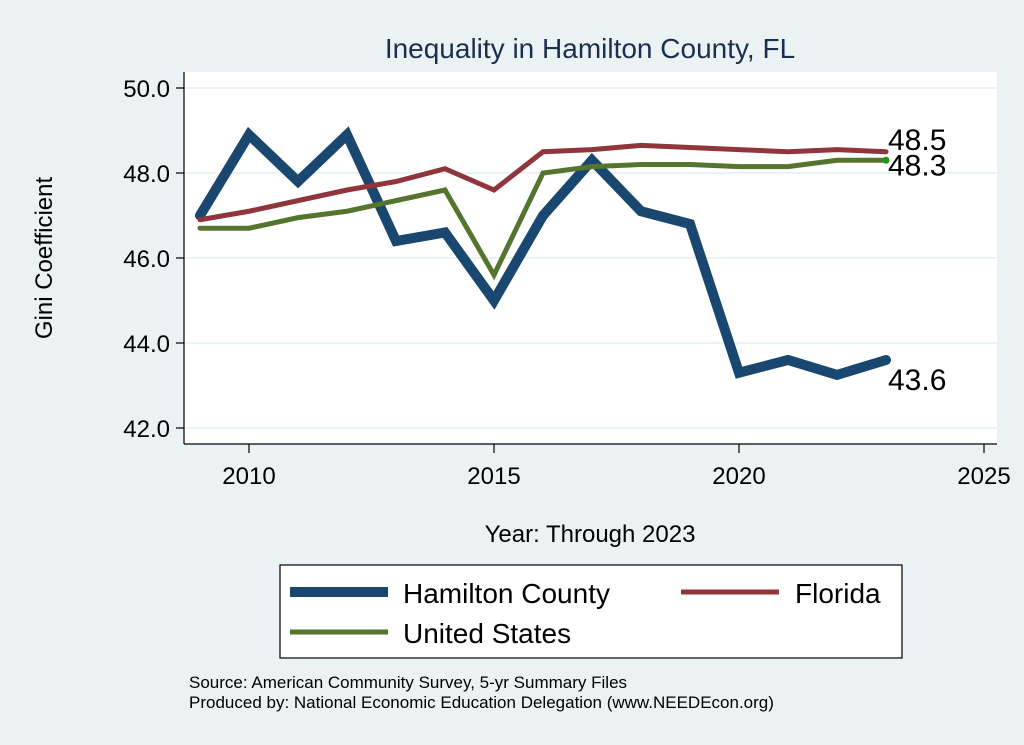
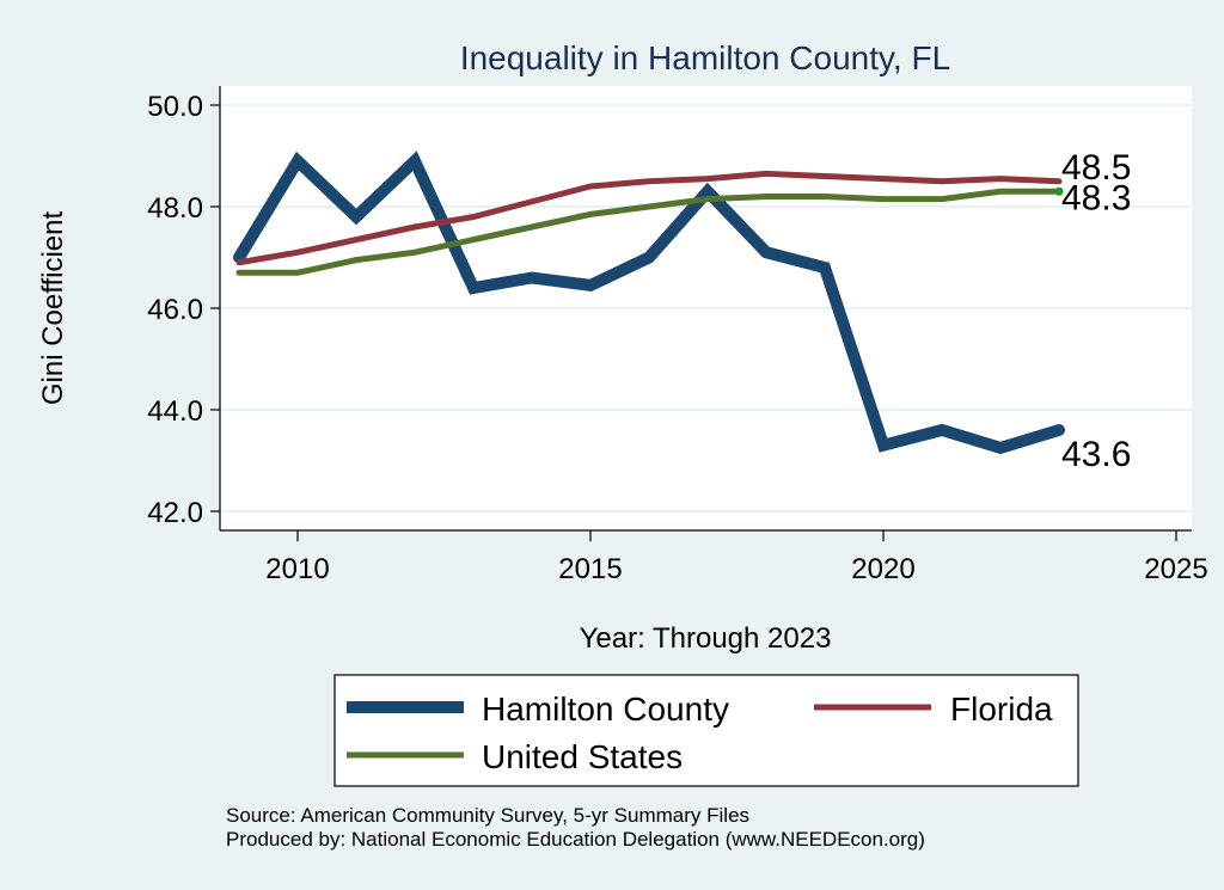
Hamilton County/2015: 45.0 -> 46.5
Florida/2015: 47.6 -> 48.4
United States/2015: 45.6 -> 47.9
